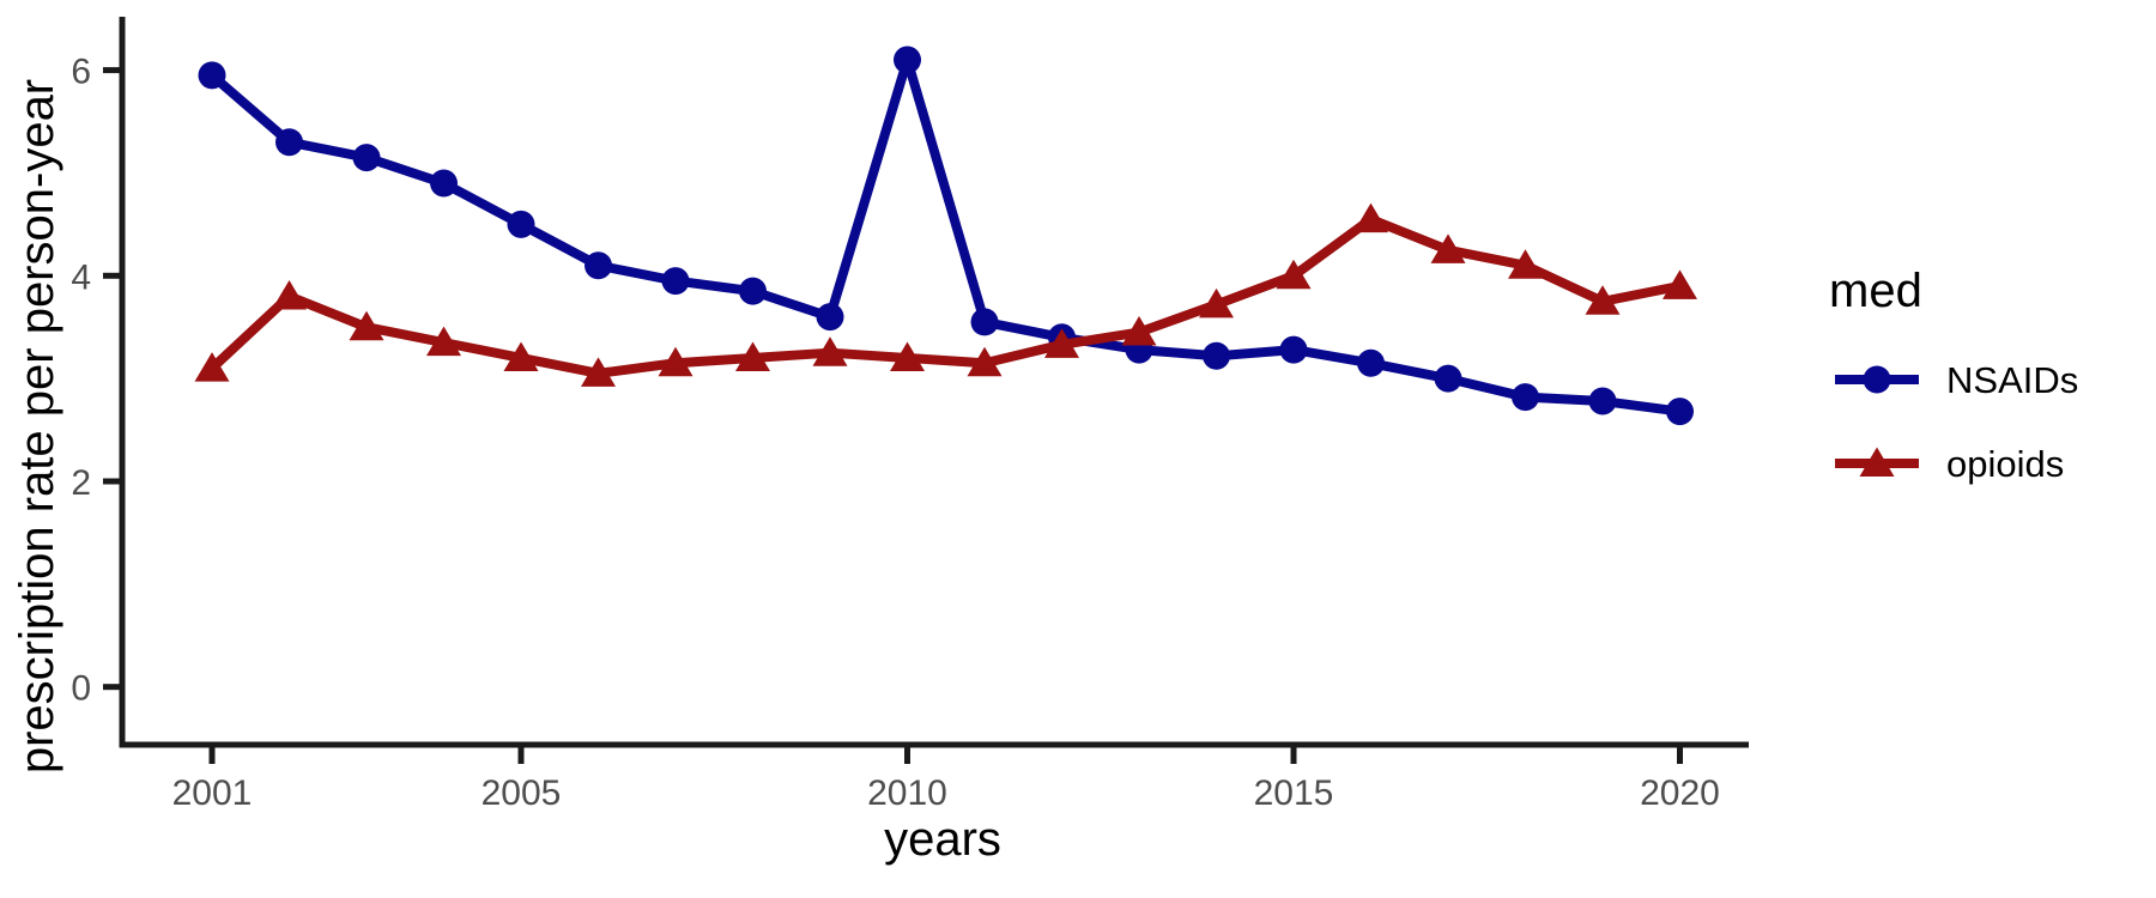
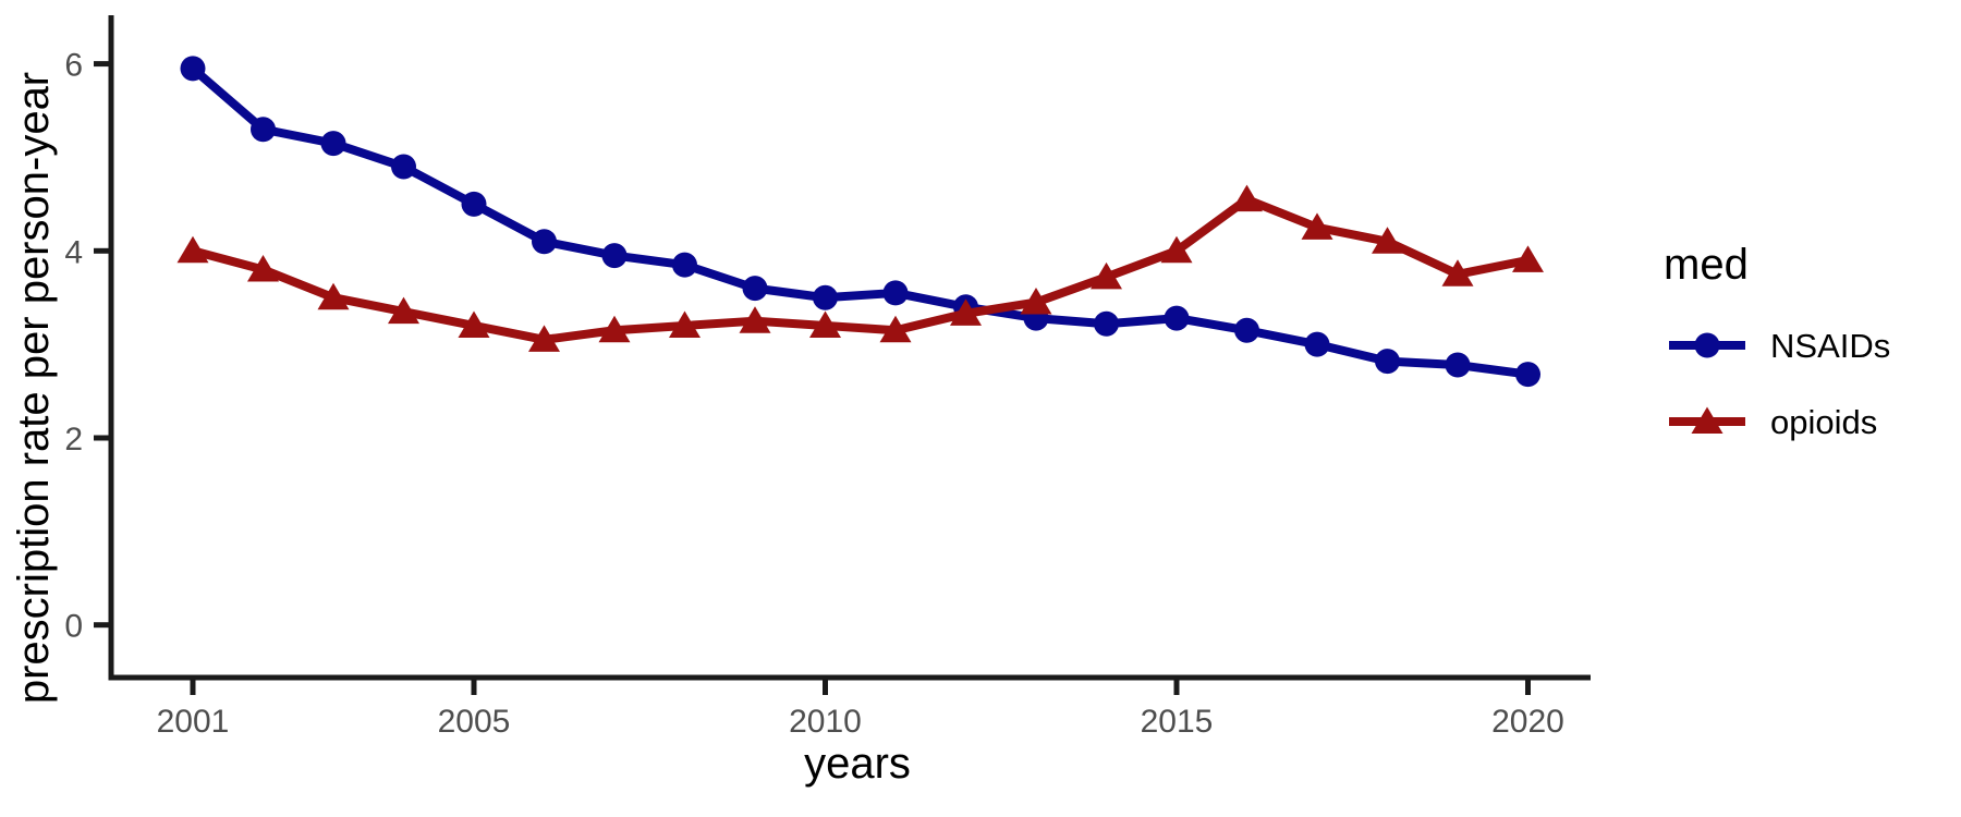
opioids/2001: 3.1 -> 4.0
NSAIDs/2010: 6.1 -> 3.5
